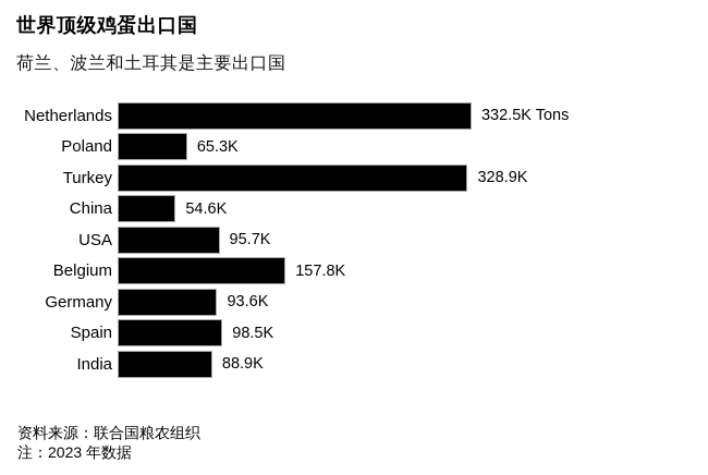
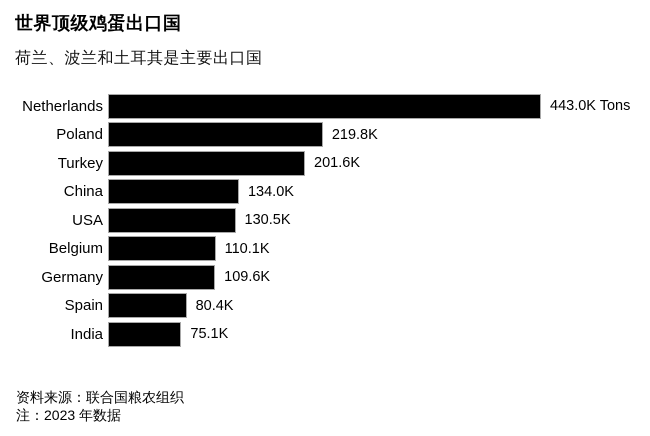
Netherlands: 332.5K -> 443.0K
Poland: 65.3K -> 219.8K
Turkey: 328.9K -> 201.6K
China: 54.6K -> 134.0K
USA: 95.7K -> 130.5K
Belgium: 157.8K -> 110.1K
Germany: 93.6K -> 109.6K
Spain: 98.5K -> 80.4K
India: 88.9K -> 75.1K
